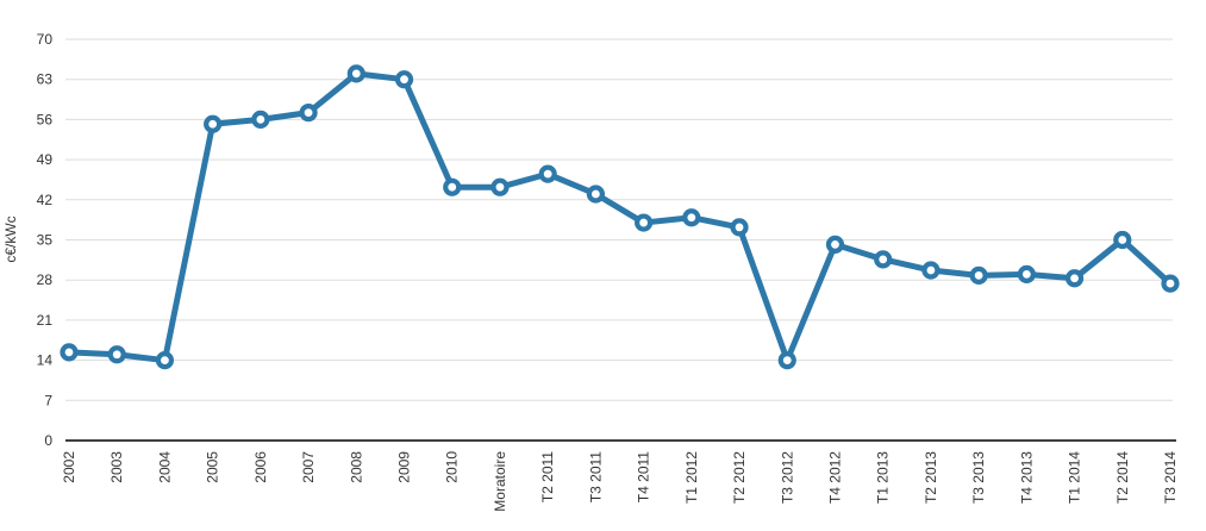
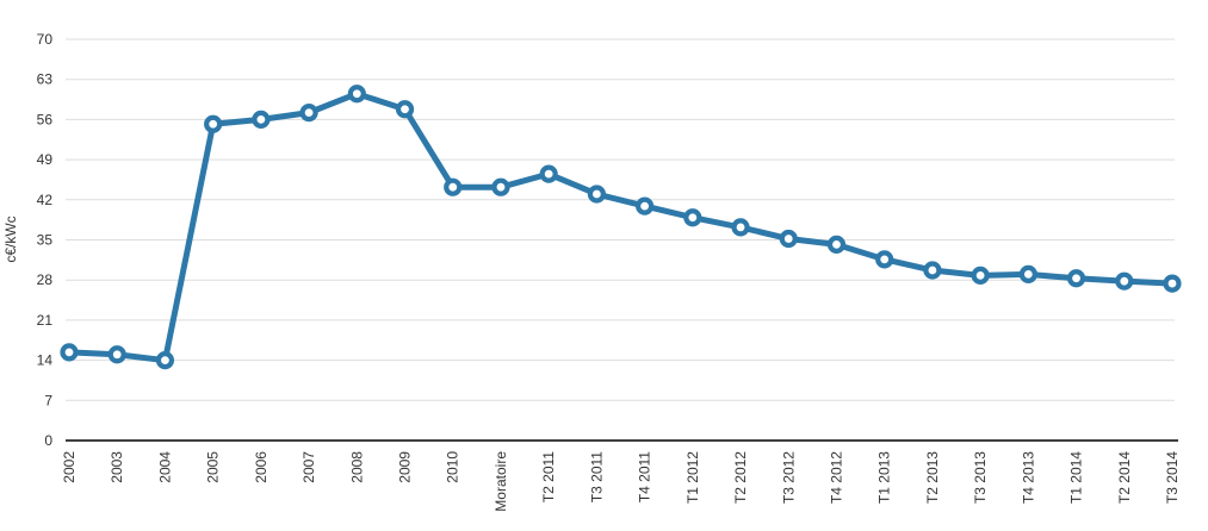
2008: 64 -> 60
2009: 63 -> 58
T4 2011: 38 -> 41
T3 2012: 14 -> 35
T2 2014: 35 -> 28
